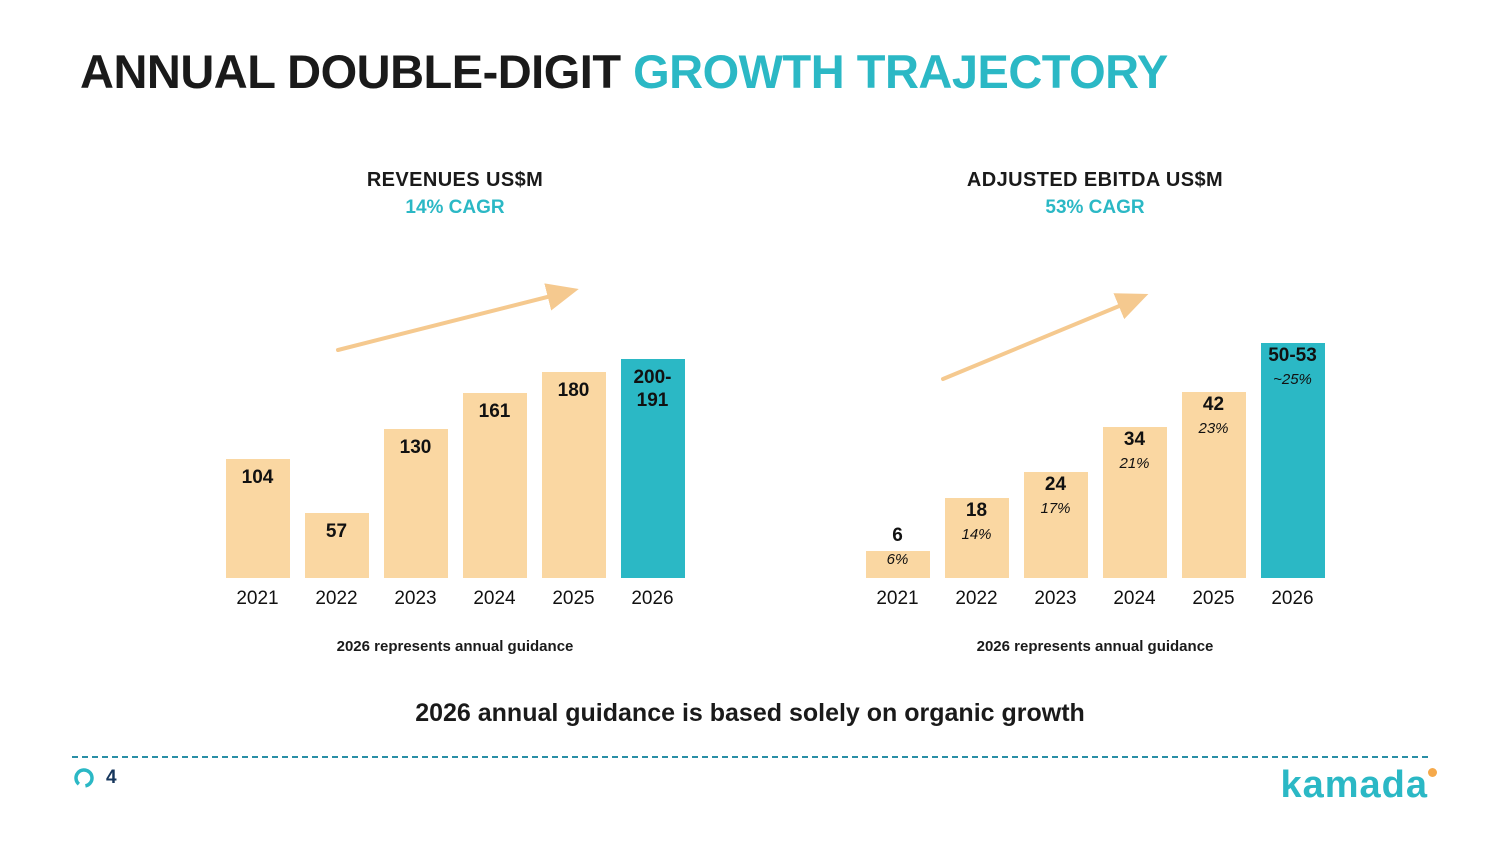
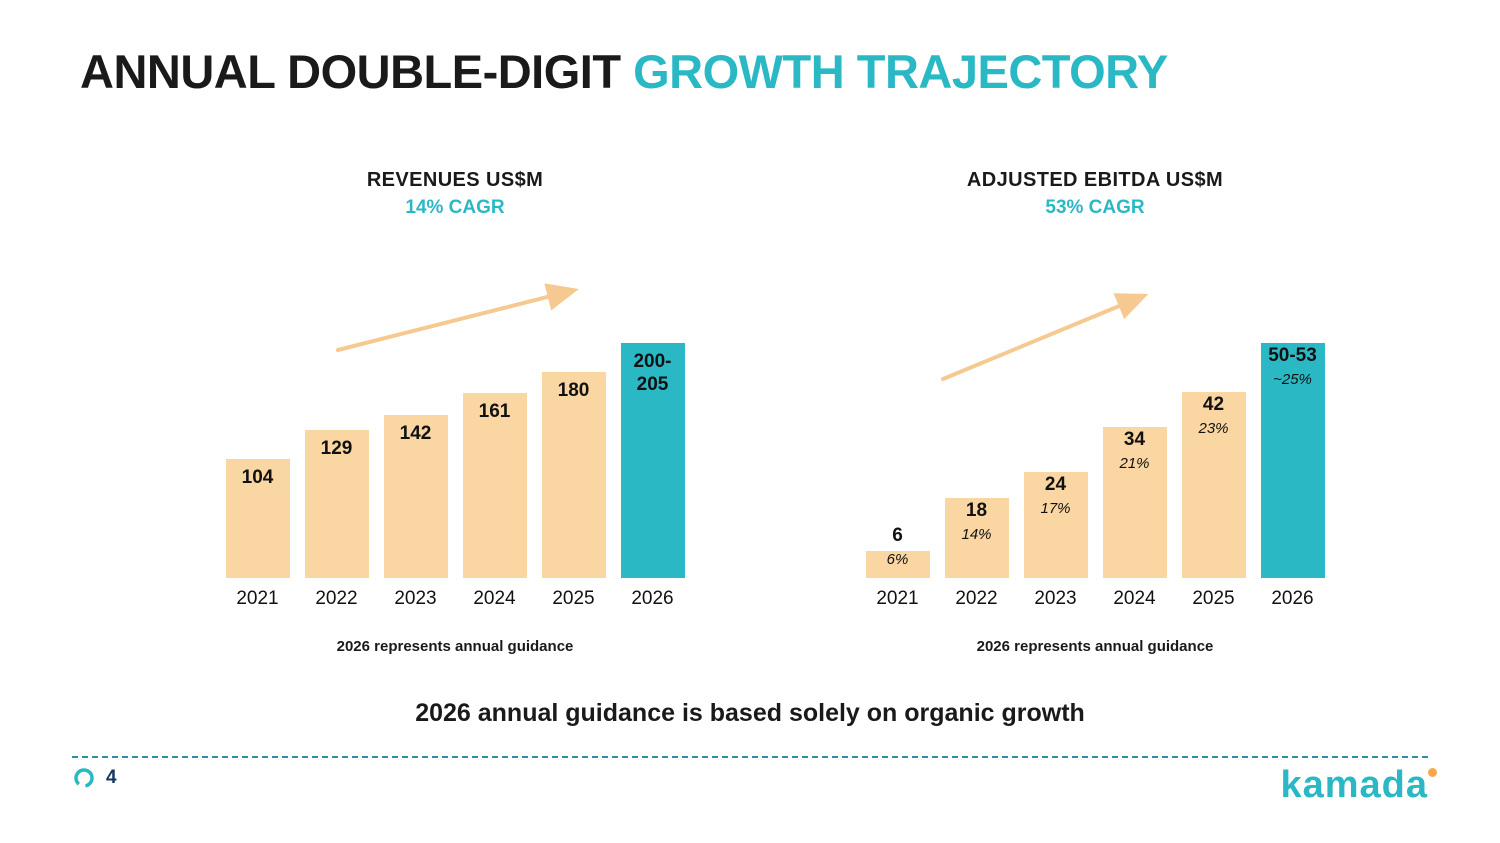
REVENUES US$M/2022: 57 -> 129
REVENUES US$M/2023: 130 -> 142
REVENUES US$M/2026: 191 -> 205
